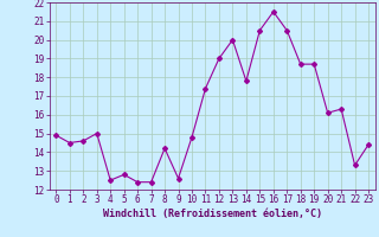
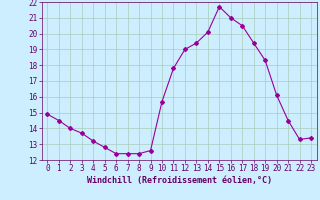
2: 14.6 -> 14.0
3: 15.0 -> 13.7
4: 12.5 -> 13.2
8: 14.2 -> 12.4
10: 14.8 -> 15.7
11: 17.4 -> 17.8
13: 20.0 -> 19.4
14: 17.8 -> 20.1
15: 20.5 -> 21.7
16: 21.5 -> 21.0
18: 18.7 -> 19.4
19: 18.7 -> 18.3
21: 16.3 -> 14.5
23: 14.4 -> 13.4
